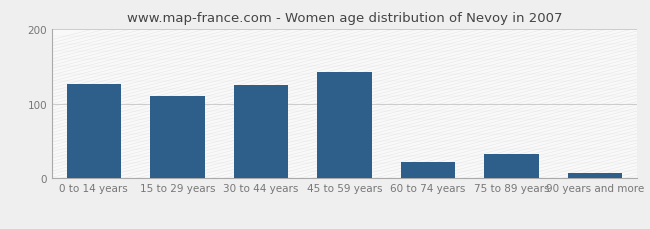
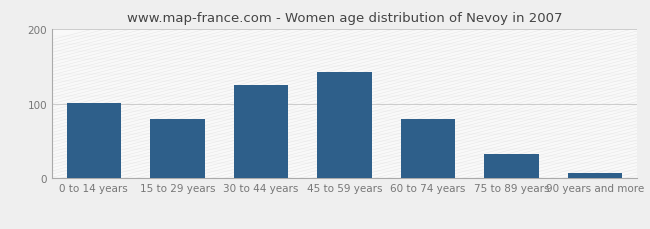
0 to 14 years: 126 -> 101
15 to 29 years: 110 -> 80
60 to 74 years: 22 -> 80
